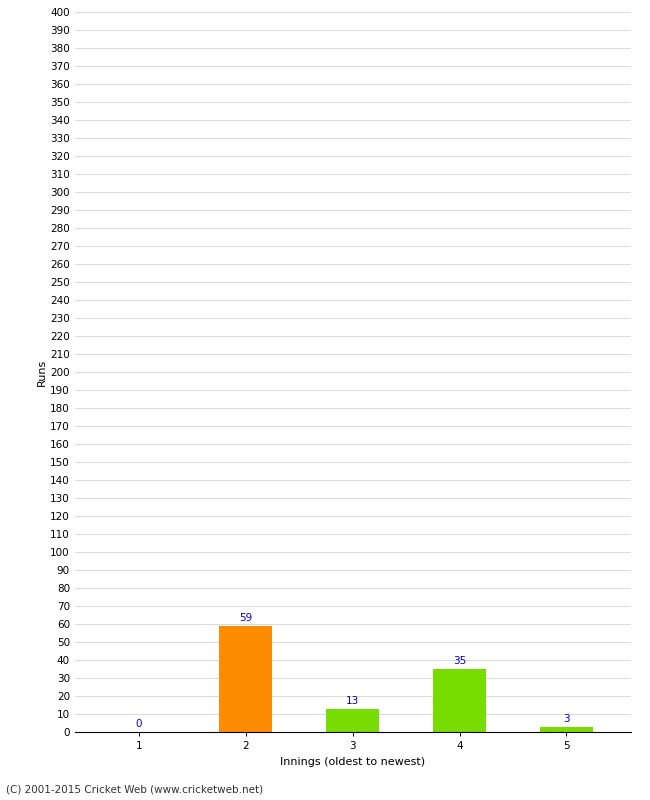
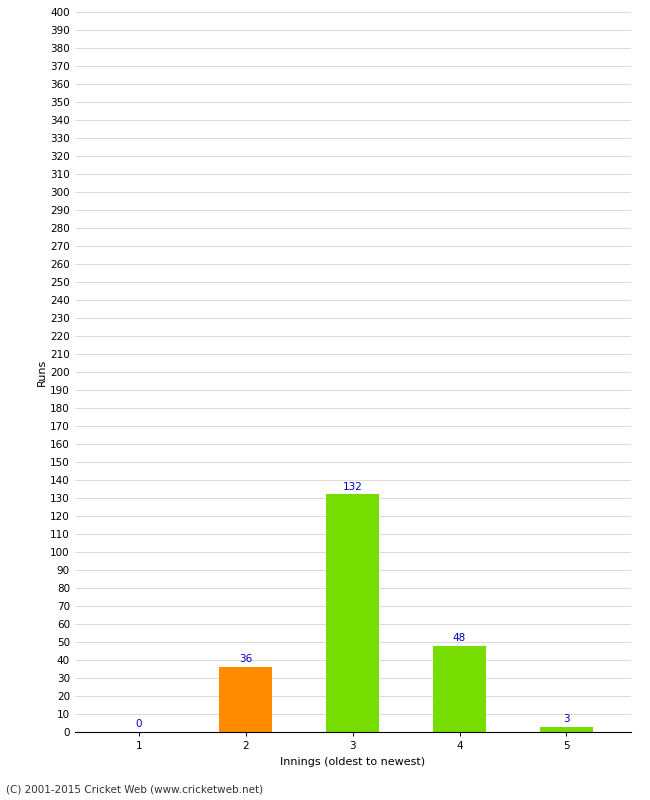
2: 59 -> 36
3: 13 -> 132
4: 35 -> 48
